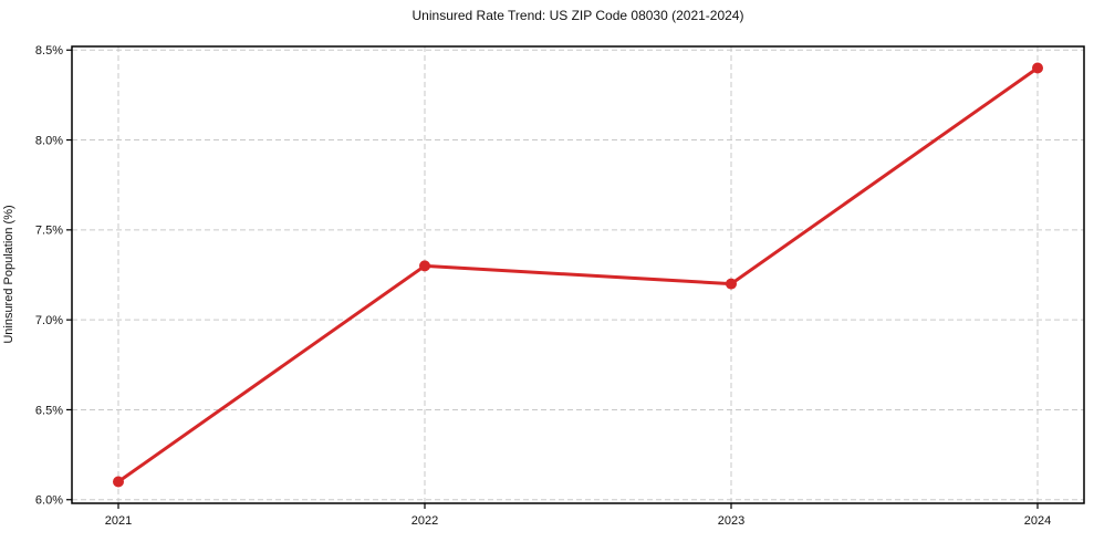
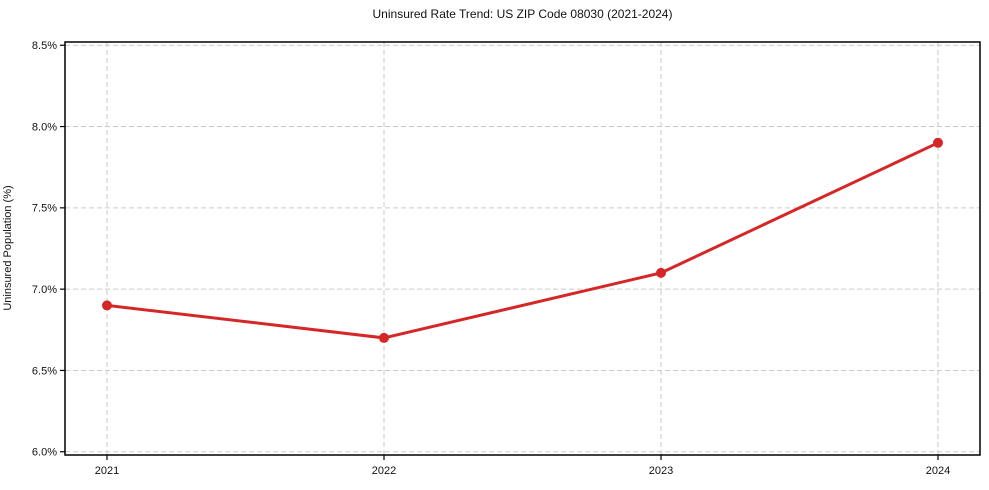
2021: 6.1% -> 6.9%
2022: 7.3% -> 6.7%
2023: 7.2% -> 7.1%
2024: 8.4% -> 7.9%
